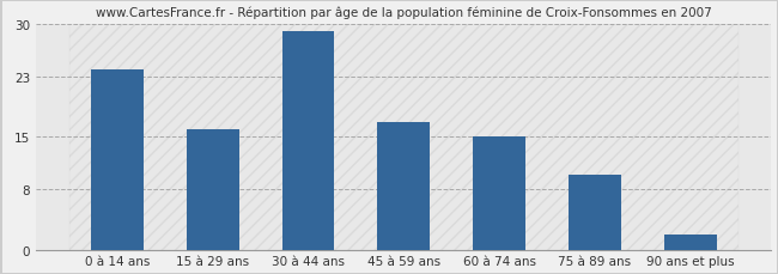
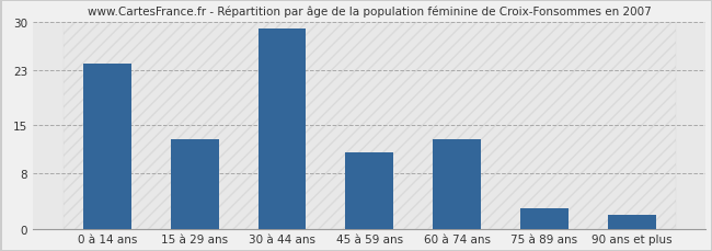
15 à 29 ans: 16 -> 13
45 à 59 ans: 17 -> 11
60 à 74 ans: 15 -> 13
75 à 89 ans: 10 -> 3
